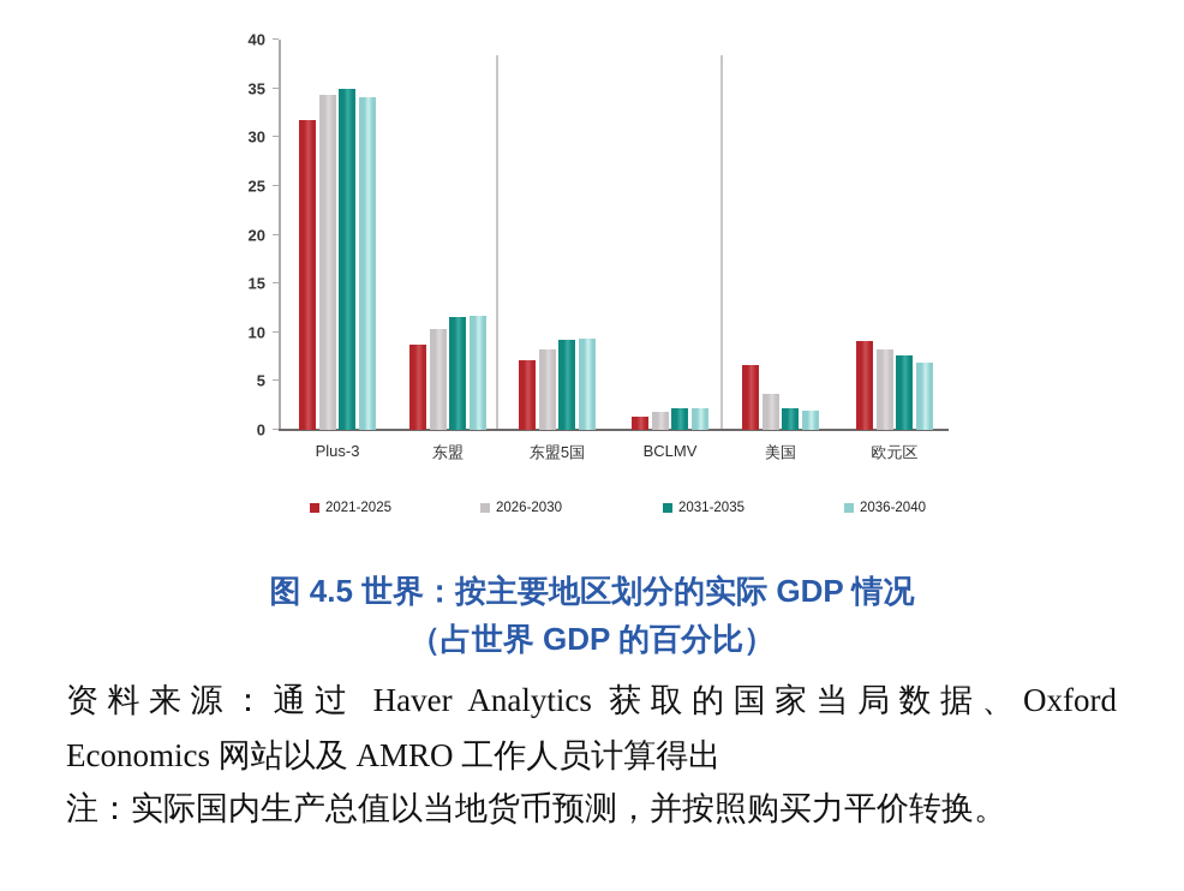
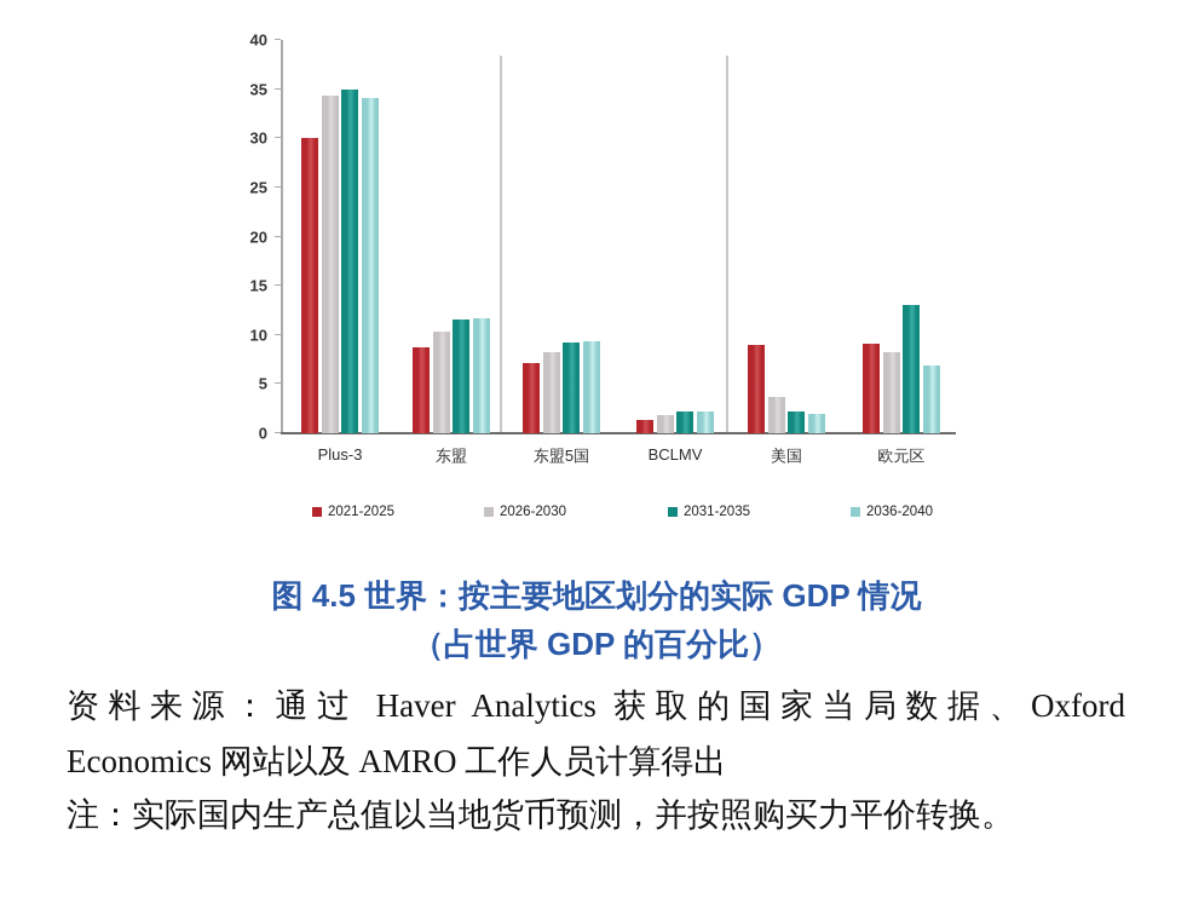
2021-2025/Plus-3: 32 -> 30
2021-2025/美国: 7 -> 9
2031-2035/欧元区: 8 -> 13
